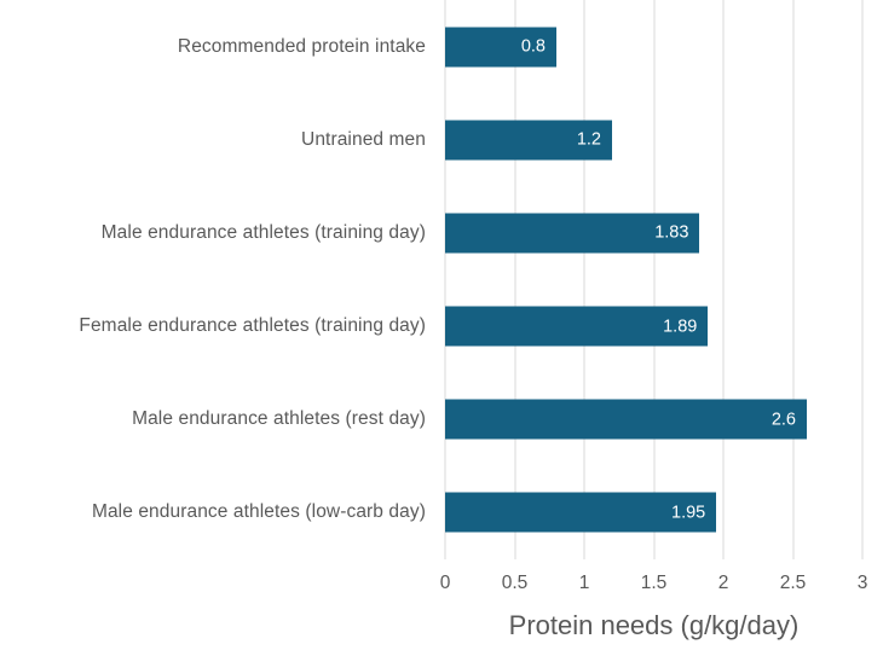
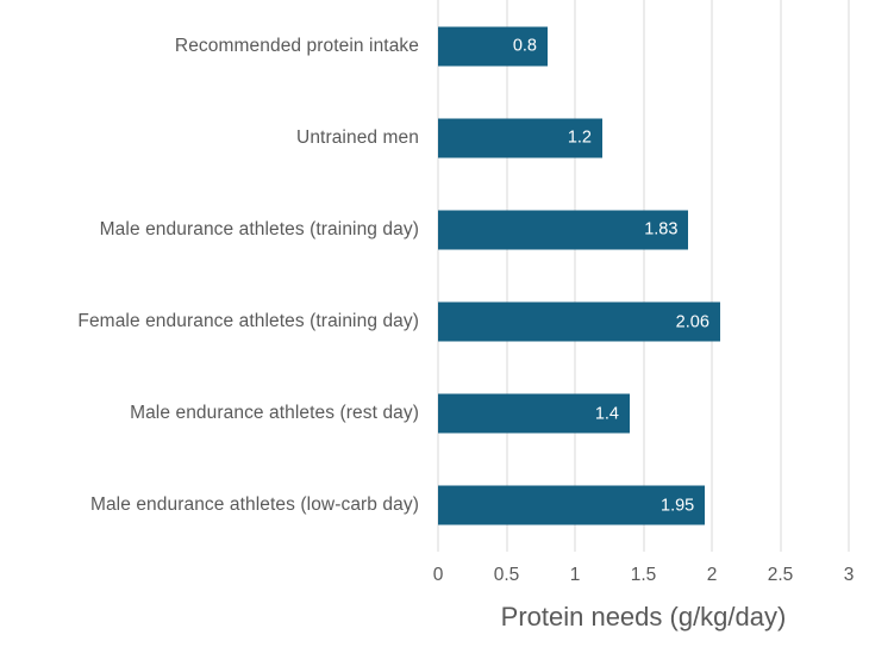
Female endurance athletes (training day): 1.89 -> 2.06
Male endurance athletes (rest day): 2.6 -> 1.4
